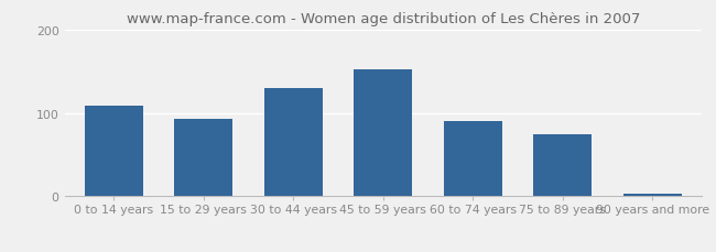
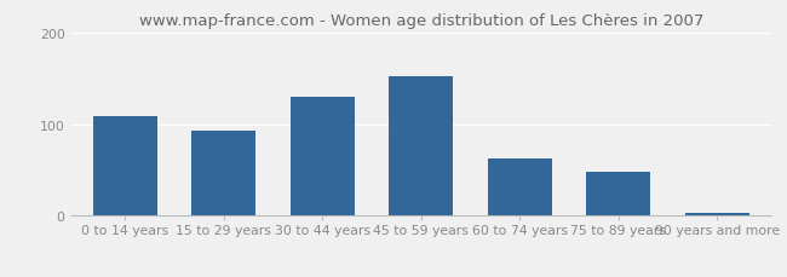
60 to 74 years: 90 -> 62
75 to 89 years: 74 -> 48
